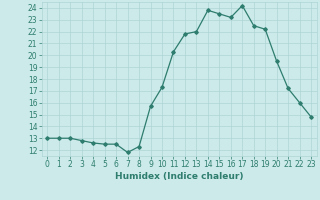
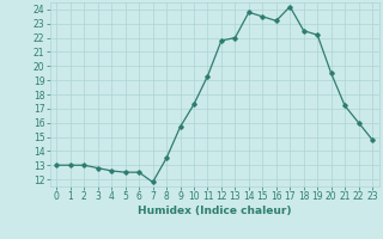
8: 12.3 -> 13.5
11: 20.3 -> 19.3
